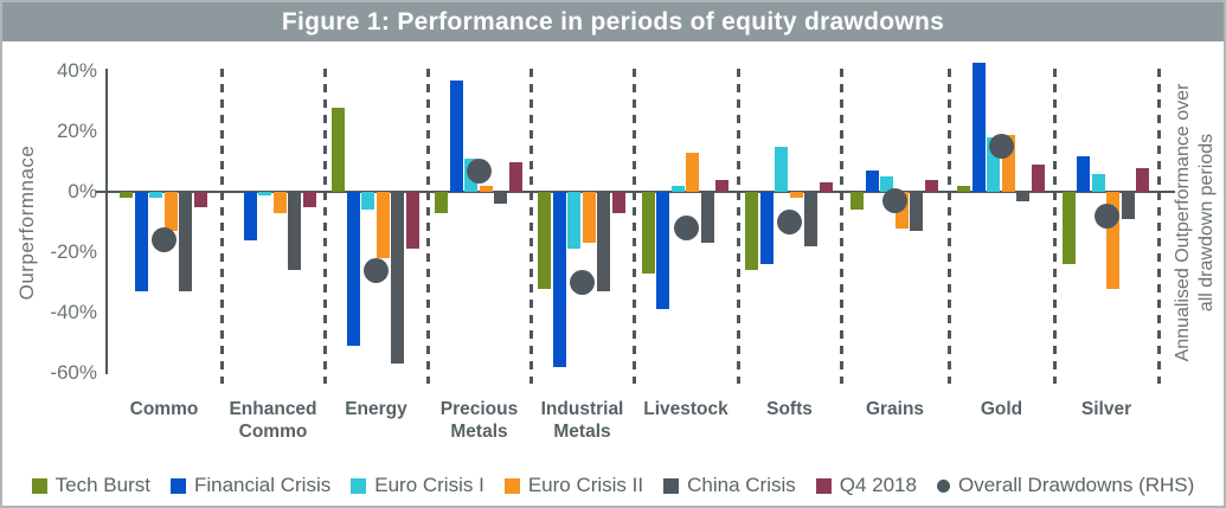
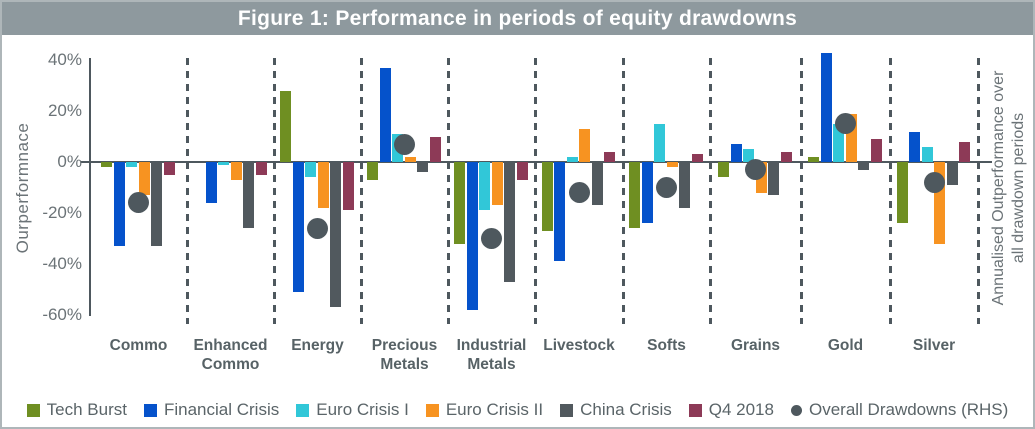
Euro Crisis II/Energy: -22% -> -18%
China Crisis/Industrial Metals: -33% -> -47%
Euro Crisis I/Gold: 18% -> 15%
